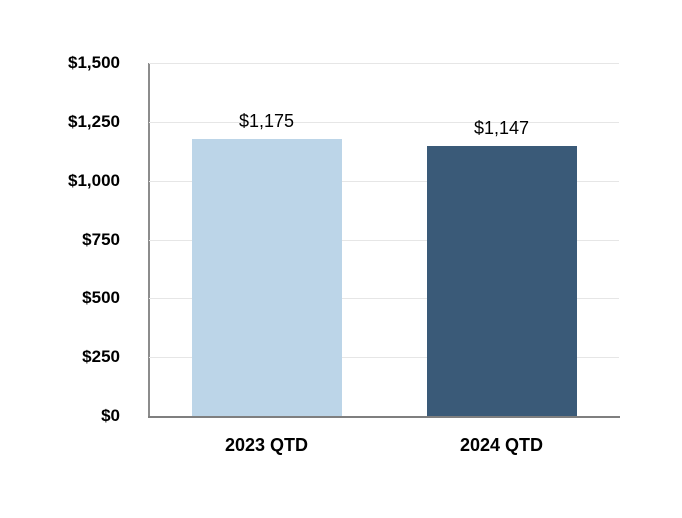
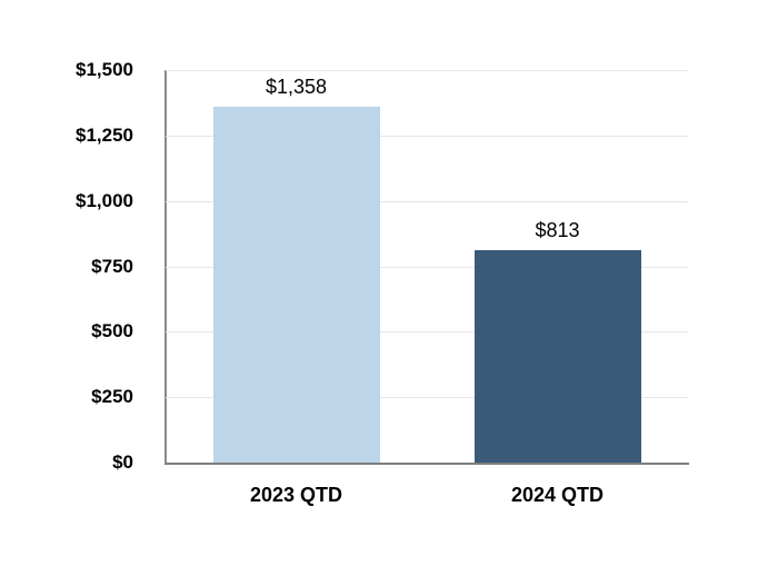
2023 QTD: $1,175 -> $1,358
2024 QTD: $1,147 -> $813
